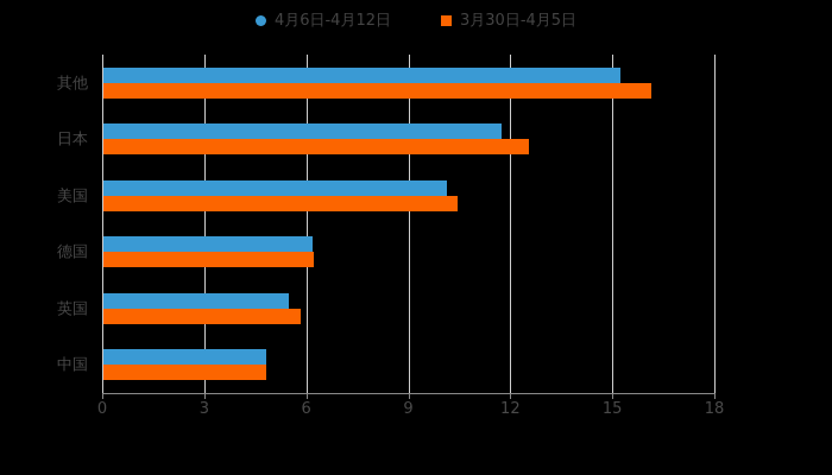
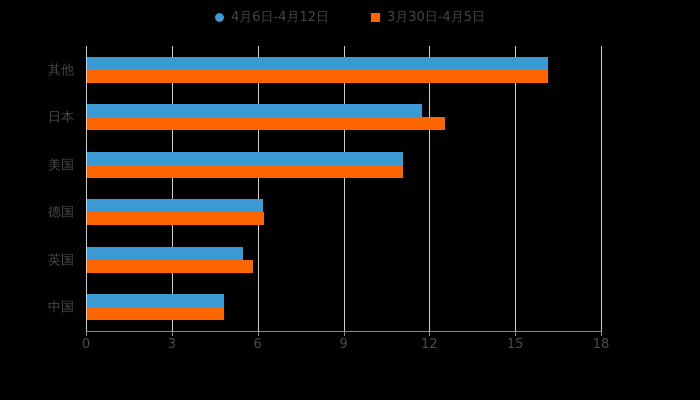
4月6日-4月12日/美国: 10.1 -> 11.1
3月30日-4月5日/美国: 10.4 -> 11.1
4月6日-4月12日/其他: 15.2 -> 16.1
